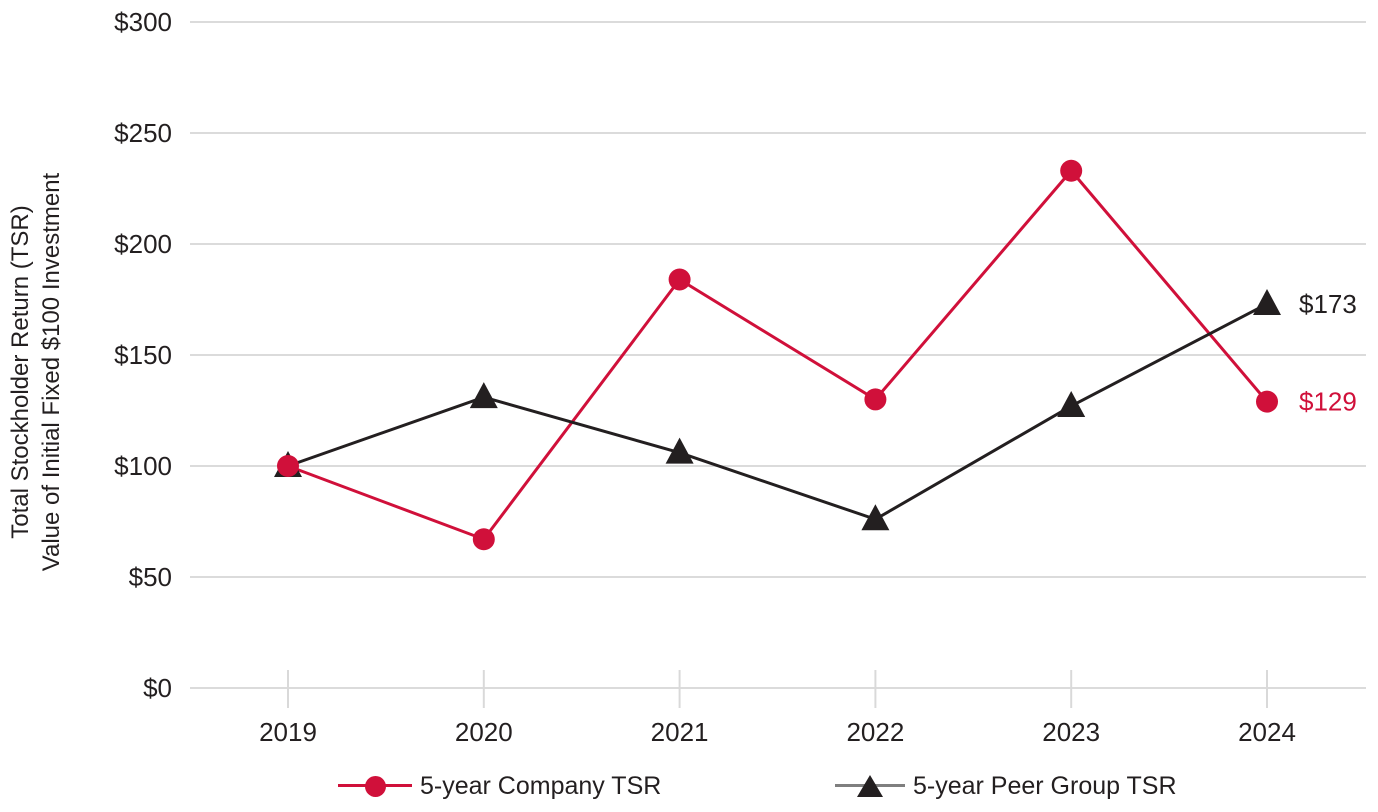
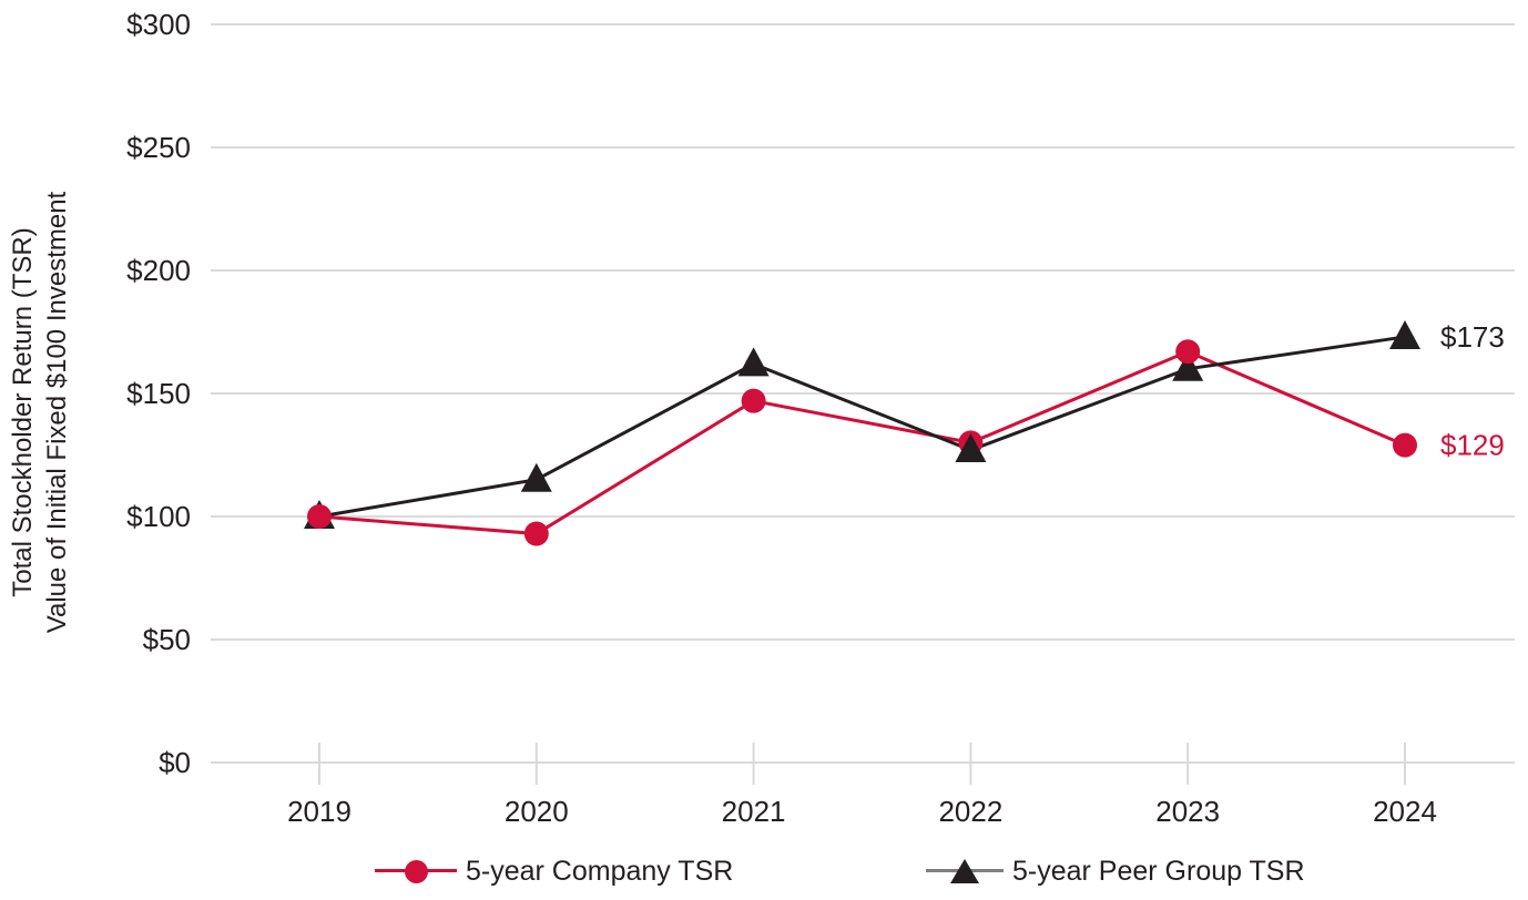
5-year Company TSR/2020: $67 -> $93
5-year Peer Group TSR/2020: $131 -> $115
5-year Company TSR/2021: $184 -> $147
5-year Peer Group TSR/2021: $106 -> $162
5-year Peer Group TSR/2022: $76 -> $127
5-year Company TSR/2023: $233 -> $167
5-year Peer Group TSR/2023: $127 -> $160
